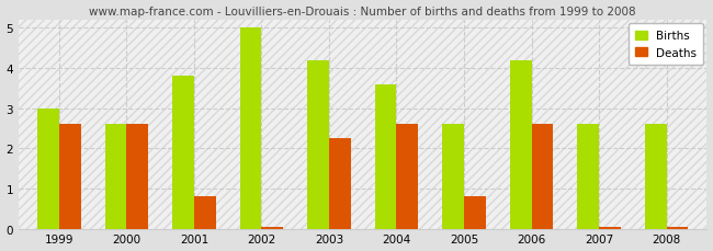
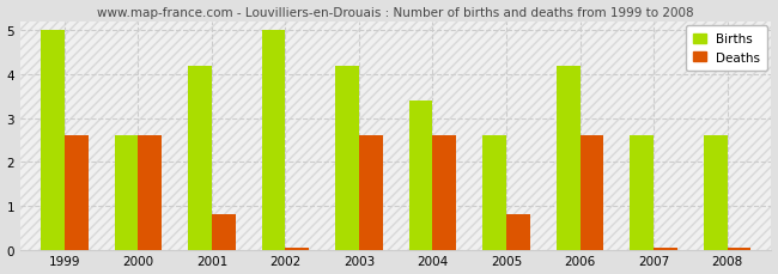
Births/1999: 3.0 -> 5.0
Births/2001: 3.8 -> 4.2
Deaths/2003: 2.25 -> 2.60
Births/2004: 3.6 -> 3.4
